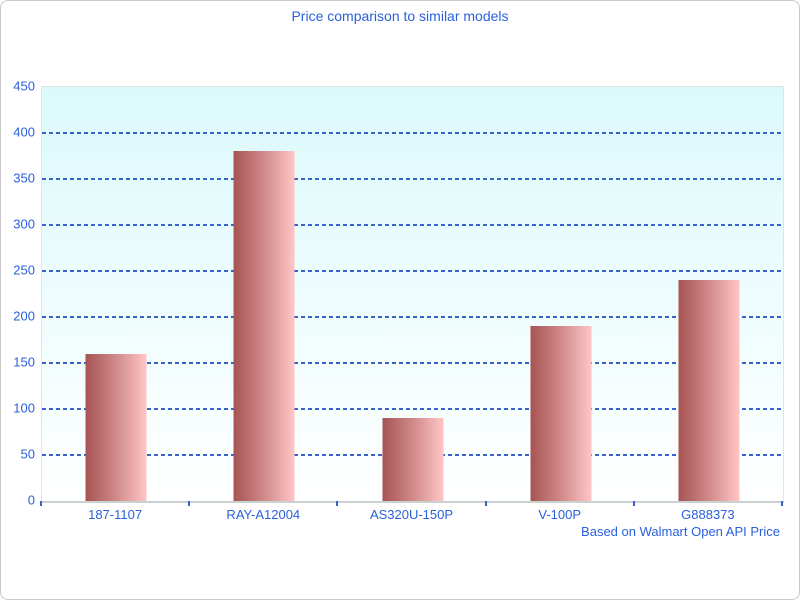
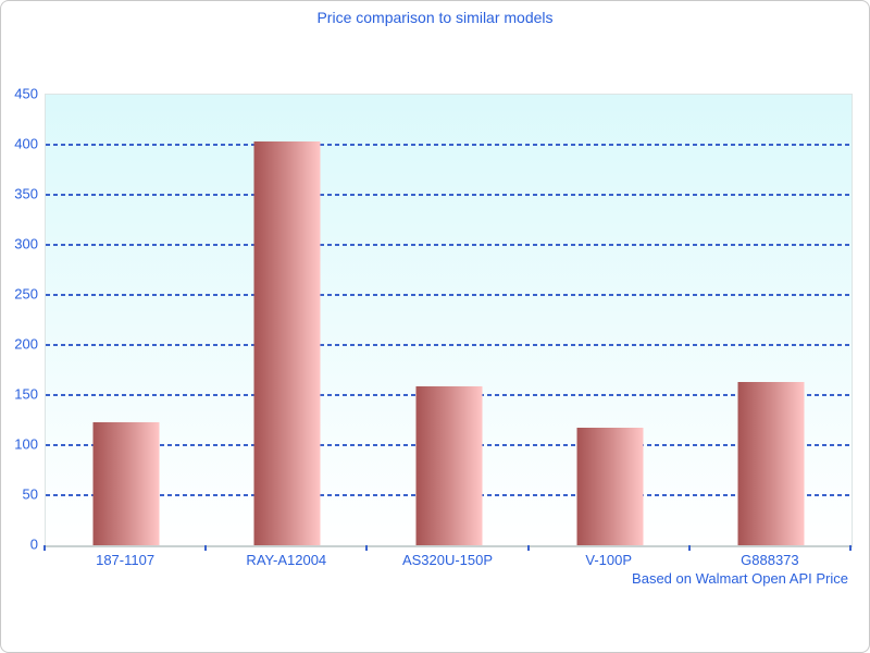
187-1107: 160 -> 120
RAY-A12004: 380 -> 400
AS320U-150P: 90 -> 160
V-100P: 190 -> 120
G888373: 240 -> 160
